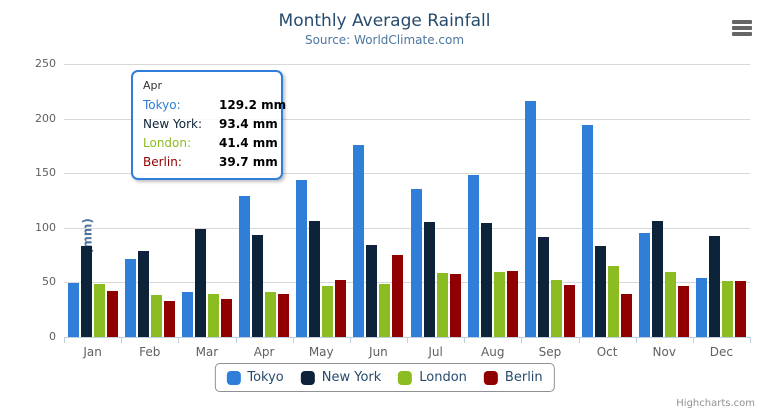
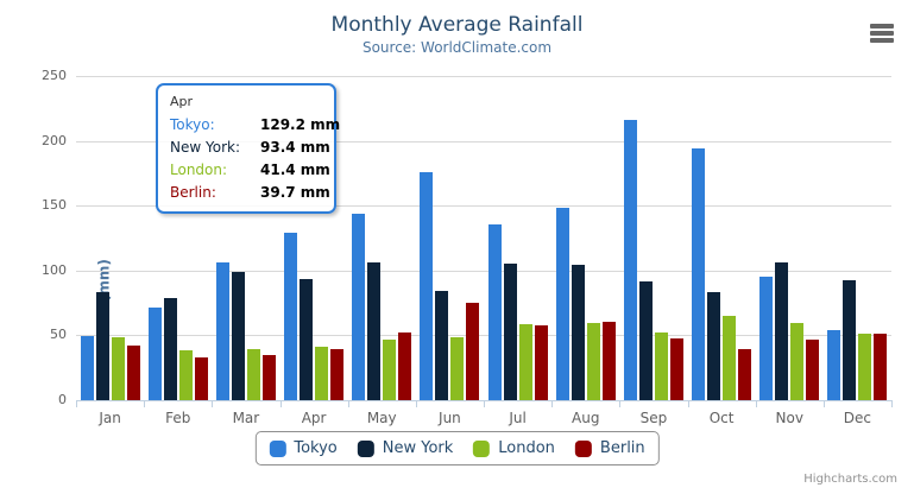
Tokyo/Mar: 41 -> 106
